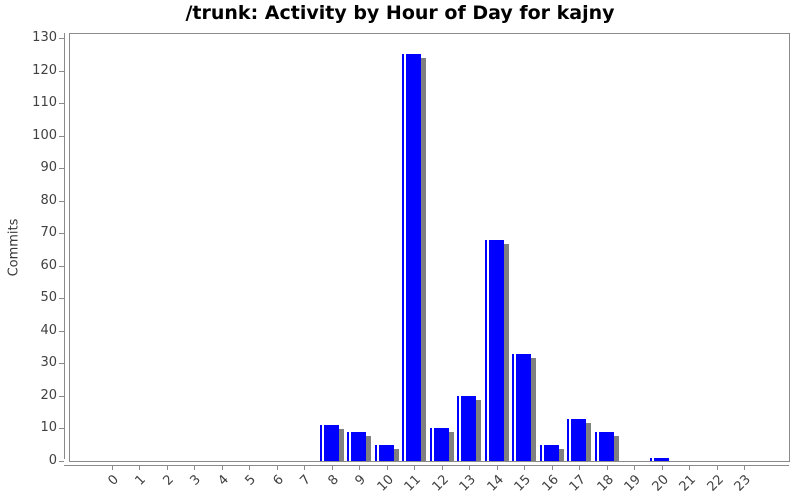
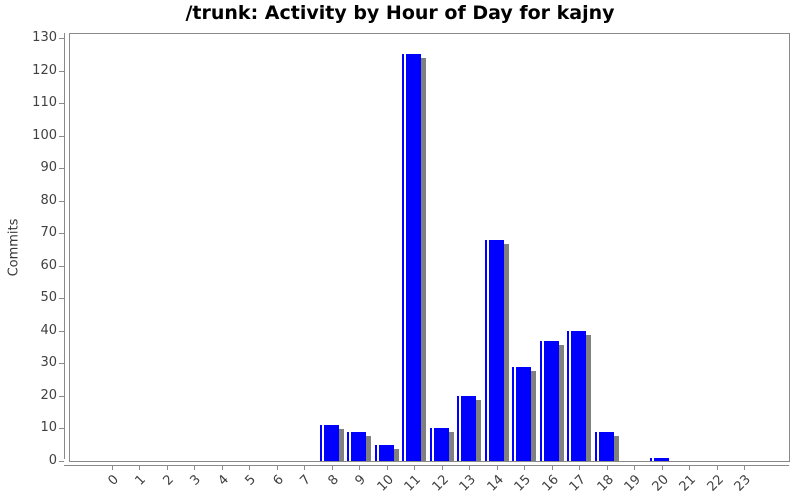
15: 33 -> 29
16: 5 -> 37
17: 13 -> 40
